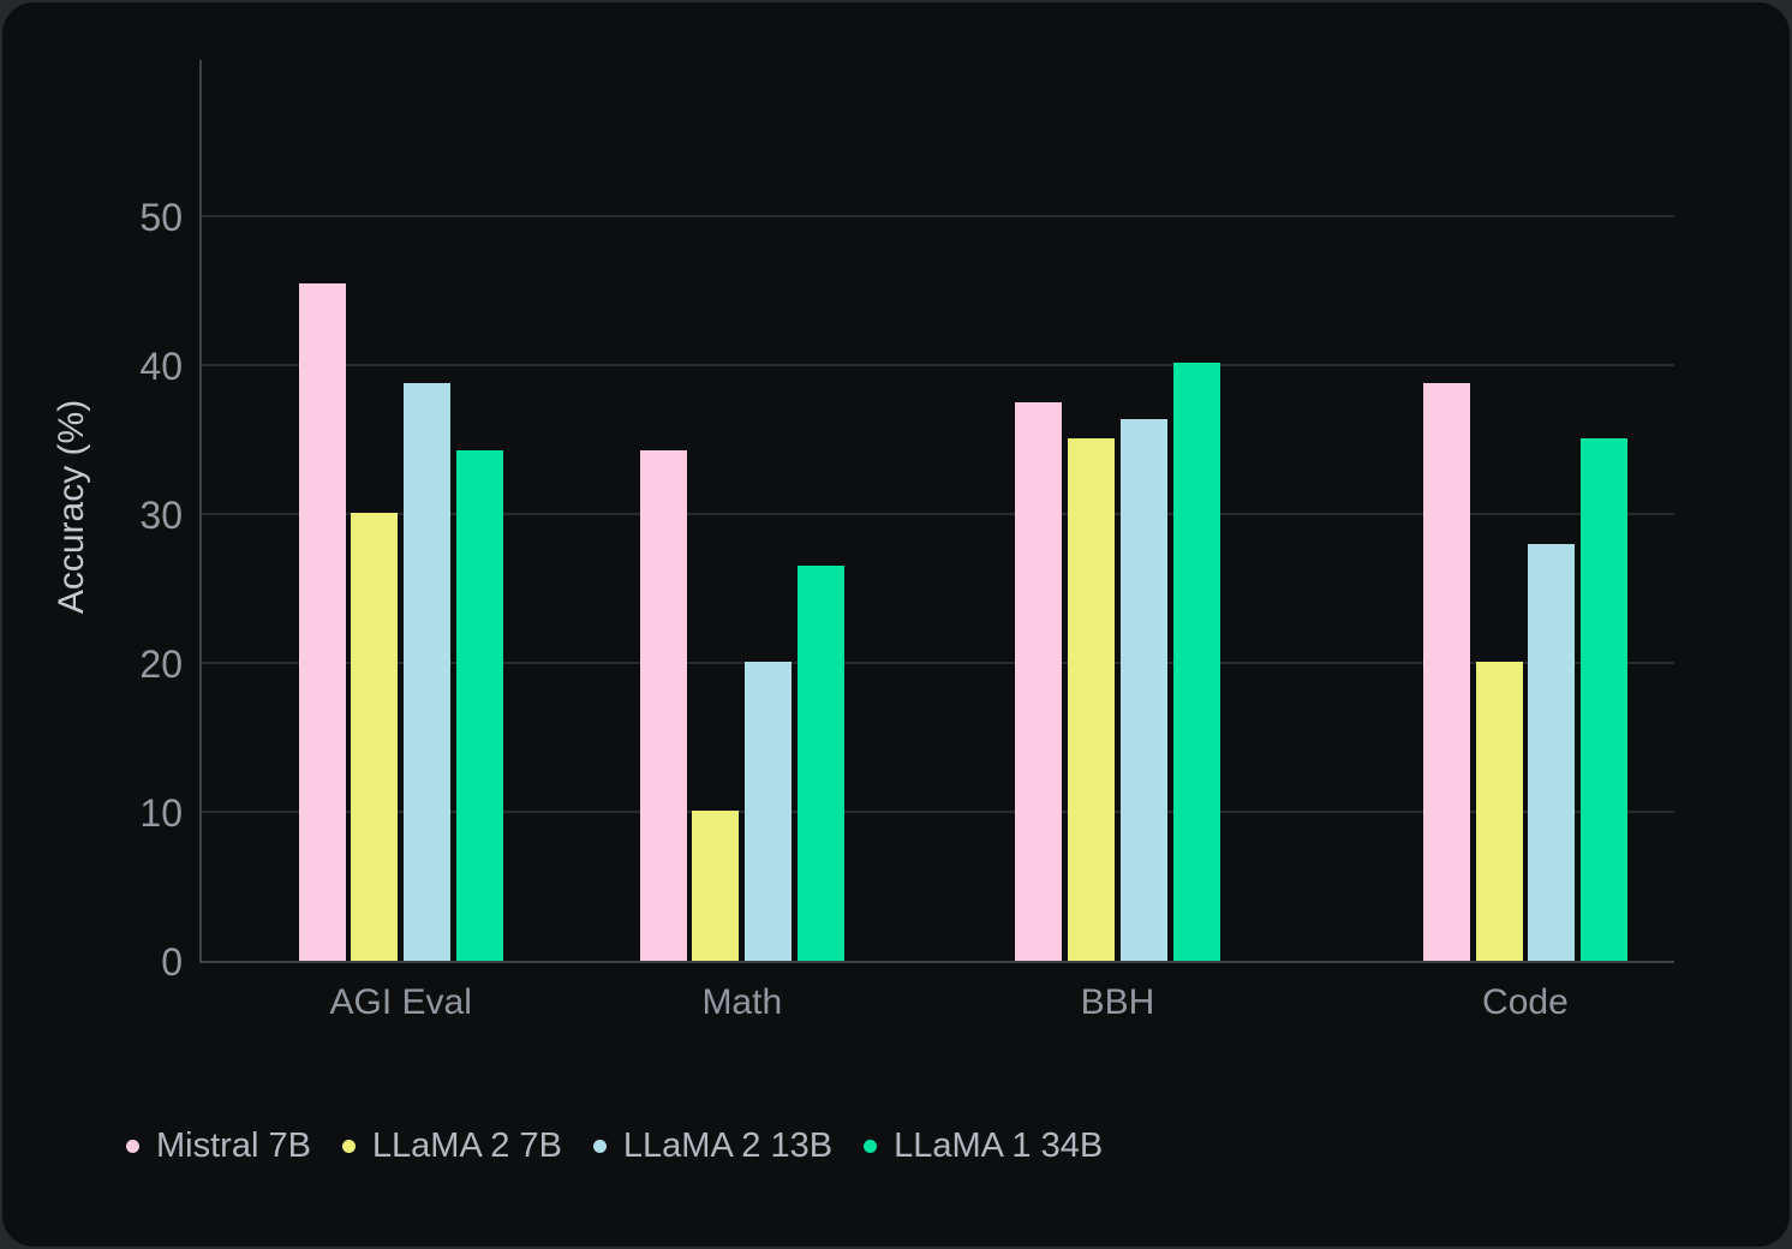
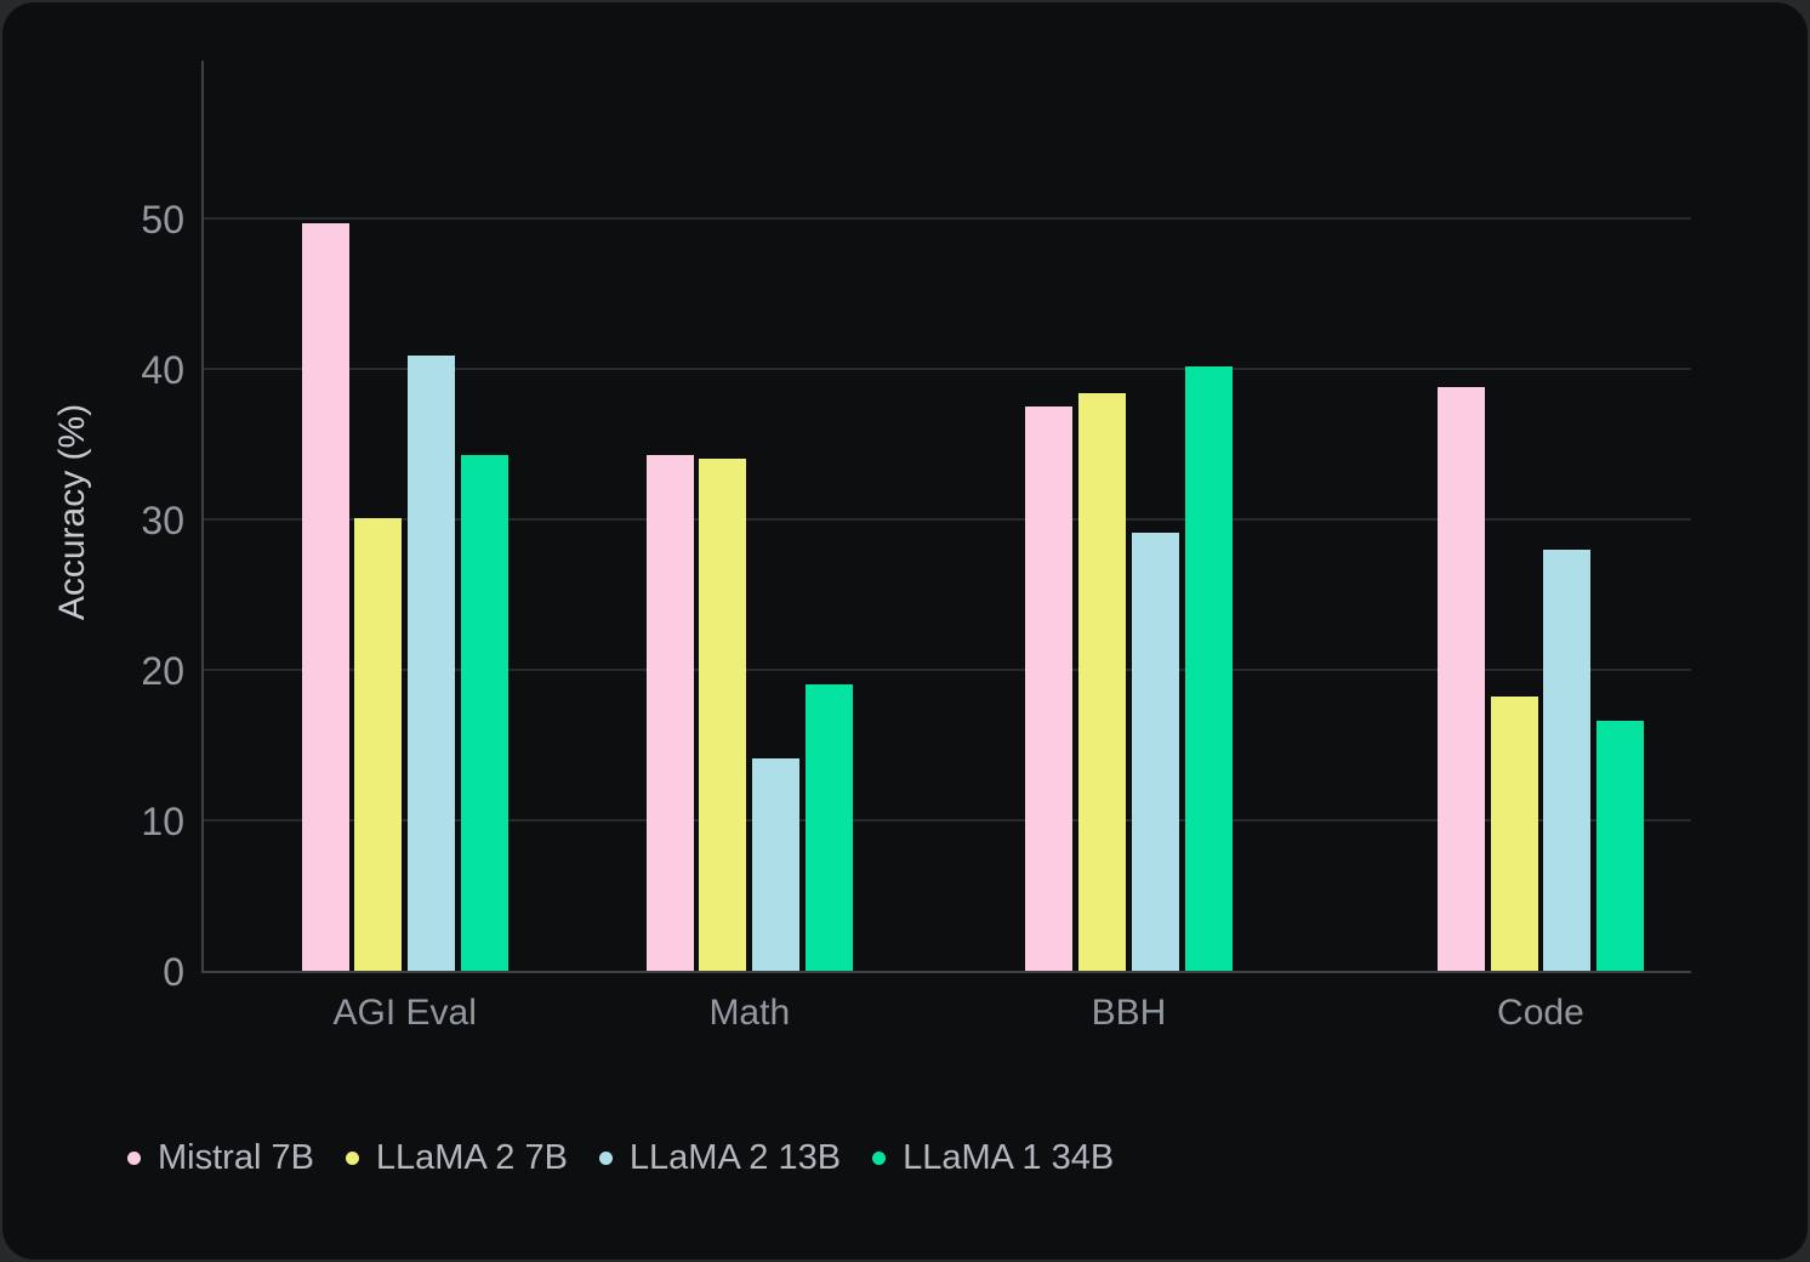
Mistral 7B/AGI Eval: 45.5 -> 49.7
LLaMA 2 13B/AGI Eval: 38.8 -> 40.9
LLaMA 2 7B/Math: 10.1 -> 34.0
LLaMA 2 13B/Math: 20.1 -> 14.1
LLaMA 1 34B/Math: 26.5 -> 19.0
LLaMA 2 7B/BBH: 35.1 -> 38.4
LLaMA 2 13B/BBH: 36.4 -> 29.1
LLaMA 2 7B/Code: 20.1 -> 18.2
LLaMA 1 34B/Code: 35.1 -> 16.6
